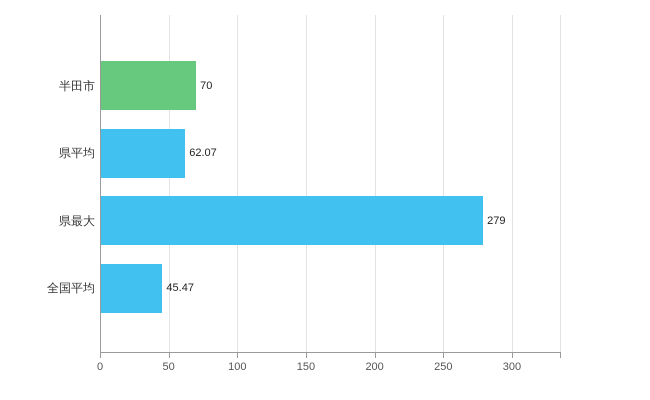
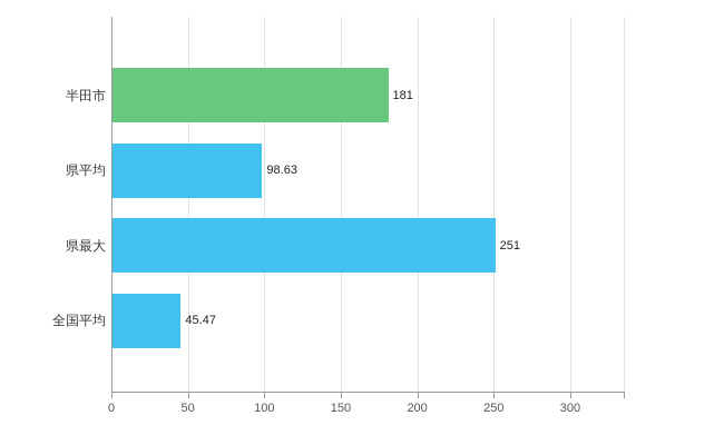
半田市: 70 -> 181
県平均: 62.07 -> 98.63
県最大: 279 -> 251
